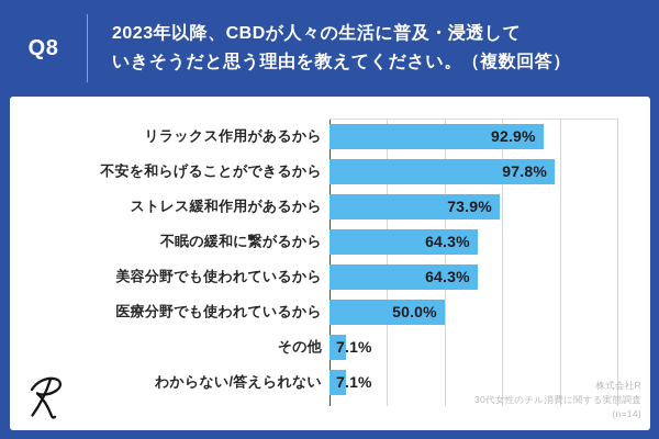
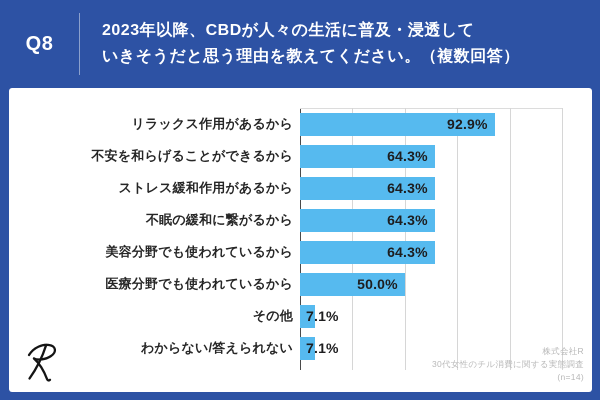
不安を和らげることができるから: 97.8% -> 64.3%
ストレス緩和作用があるから: 73.9% -> 64.3%
